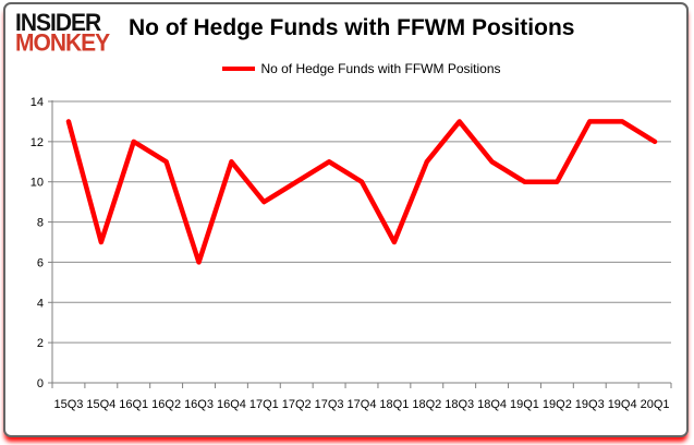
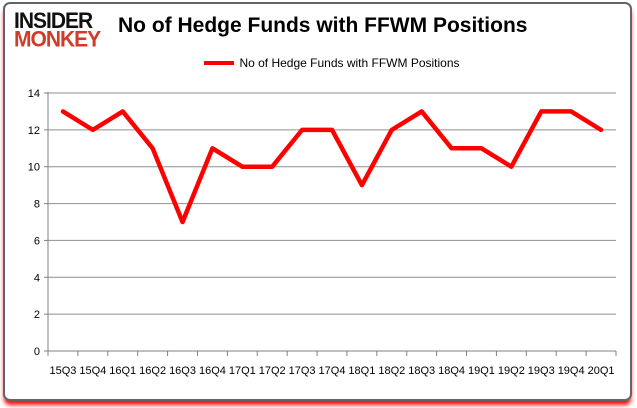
15Q4: 7 -> 12
16Q1: 12 -> 13
16Q3: 6 -> 7
17Q1: 9 -> 10
17Q3: 11 -> 12
17Q4: 10 -> 12
18Q1: 7 -> 9
18Q2: 11 -> 12
19Q1: 10 -> 11
